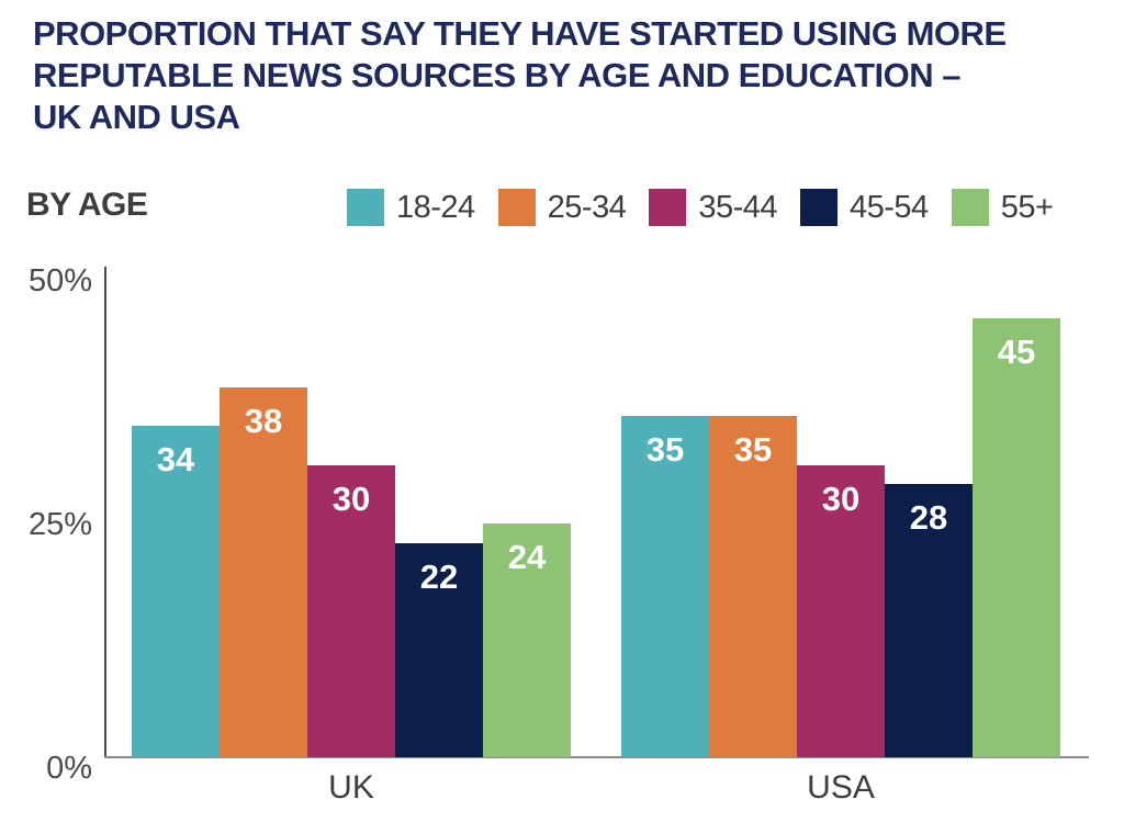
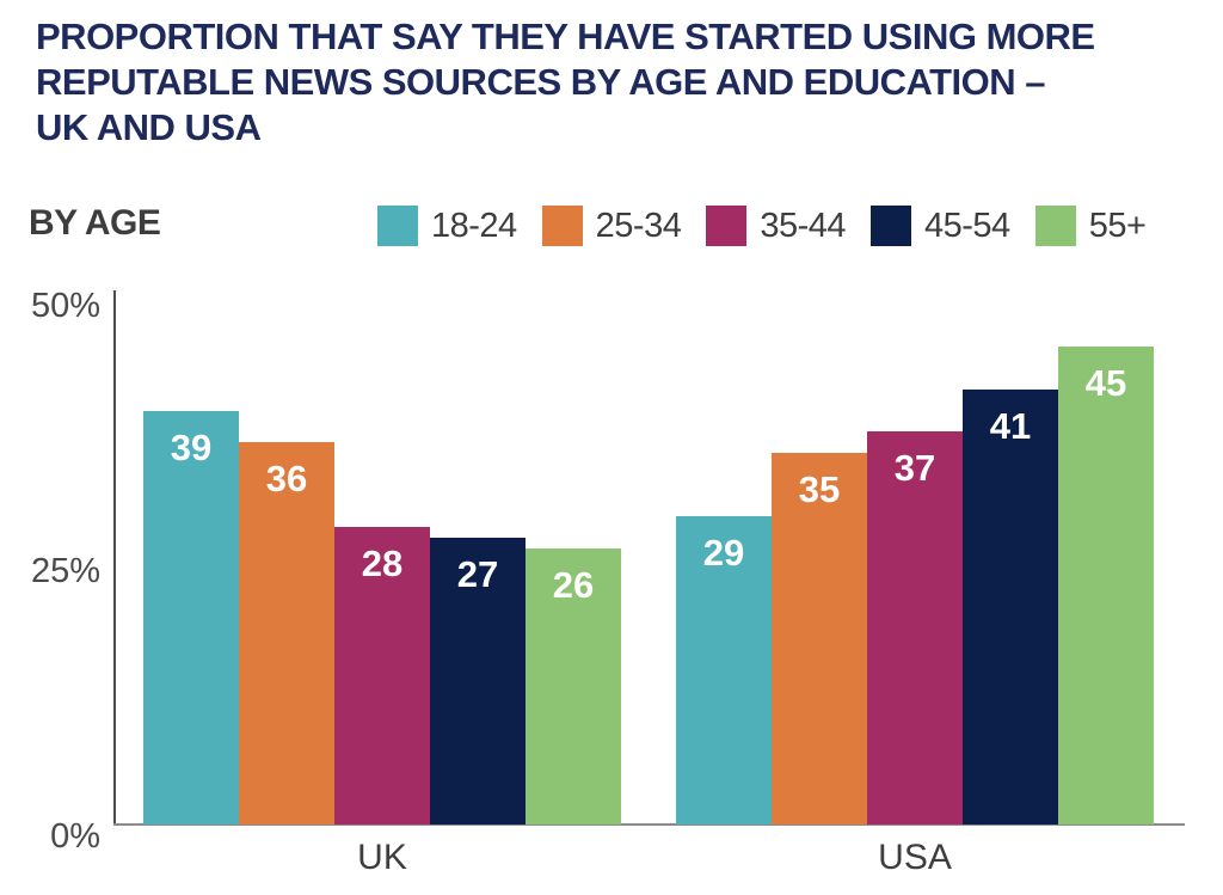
18-24/UK: 34 -> 39
25-34/UK: 38 -> 36
35-44/UK: 30 -> 28
45-54/UK: 22 -> 27
55+/UK: 24 -> 26
18-24/USA: 35 -> 29
35-44/USA: 30 -> 37
45-54/USA: 28 -> 41
